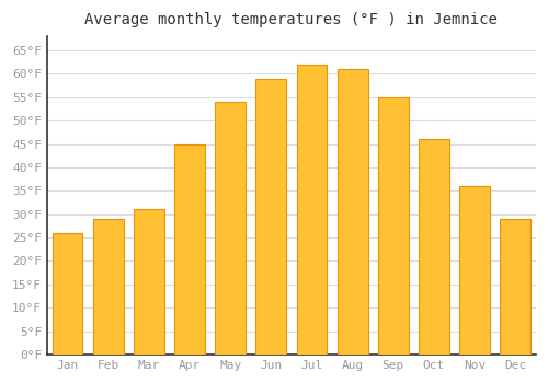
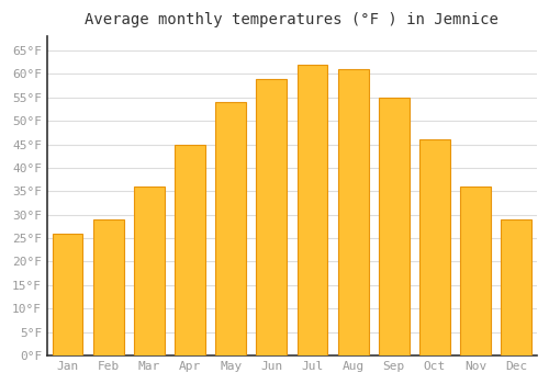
Mar: 31°F -> 36°F
